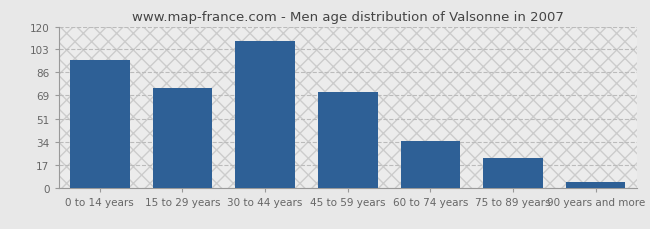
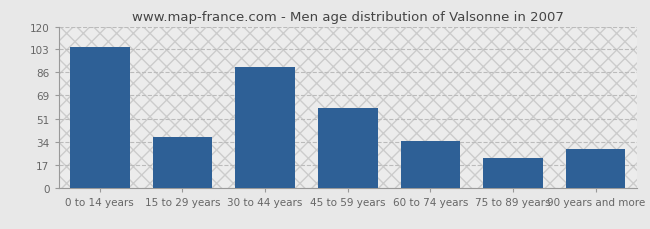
0 to 14 years: 95 -> 105
15 to 29 years: 74 -> 38
30 to 44 years: 109 -> 90
45 to 59 years: 71 -> 59
90 years and more: 4 -> 29
